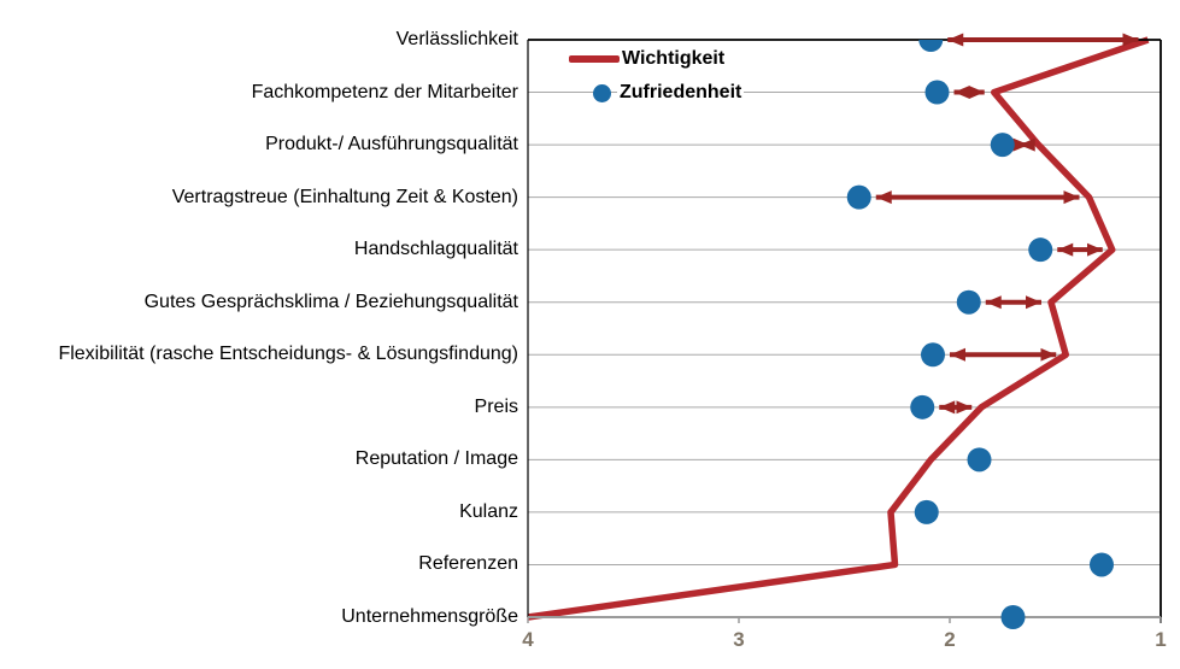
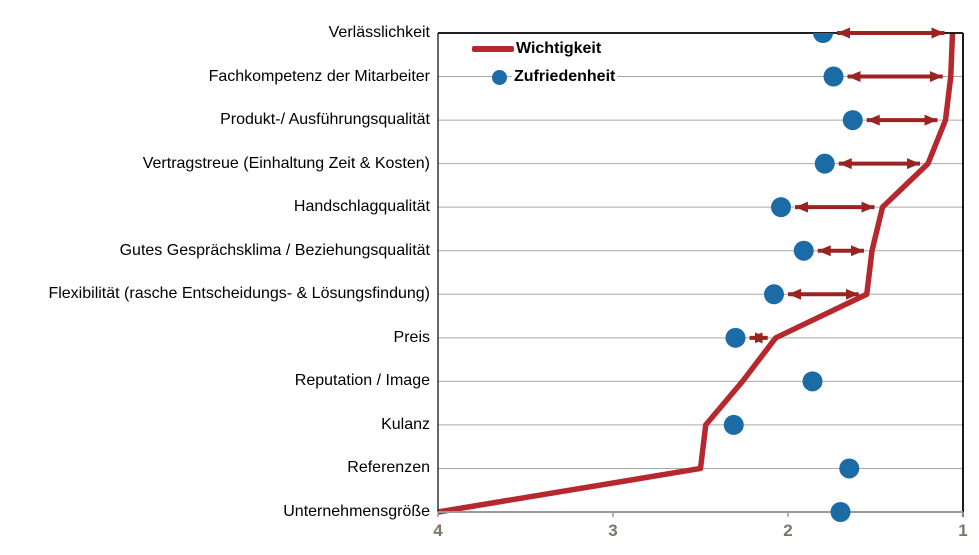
Zufriedenheit/Verlässlichkeit: 2.09 -> 1.80
Wichtigkeit/Fachkompetenz der Mitarbeiter: 1.79 -> 1.07
Zufriedenheit/Fachkompetenz der Mitarbeiter: 2.06 -> 1.74
Wichtigkeit/Produkt-/ Ausführungsqualität: 1.58 -> 1.10
Zufriedenheit/Produkt-/ Ausführungsqualität: 1.75 -> 1.63
Wichtigkeit/Vertragstreue (Einhaltung Zeit & Kosten): 1.34 -> 1.20
Zufriedenheit/Vertragstreue (Einhaltung Zeit & Kosten): 2.43 -> 1.79
Wichtigkeit/Handschlagqualität: 1.23 -> 1.46
Zufriedenheit/Handschlagqualität: 1.57 -> 2.04
Wichtigkeit/Flexibilität (rasche Entscheidungs- & Lösungsfindung): 1.45 -> 1.55
Wichtigkeit/Preis: 1.85 -> 2.07
Zufriedenheit/Preis: 2.13 -> 2.30
Wichtigkeit/Reputation / Image: 2.09 -> 2.26
Wichtigkeit/Kulanz: 2.28 -> 2.47
Zufriedenheit/Kulanz: 2.11 -> 2.31
Wichtigkeit/Referenzen: 2.26 -> 2.50
Zufriedenheit/Referenzen: 1.28 -> 1.65
